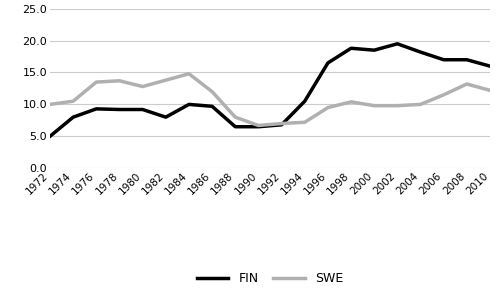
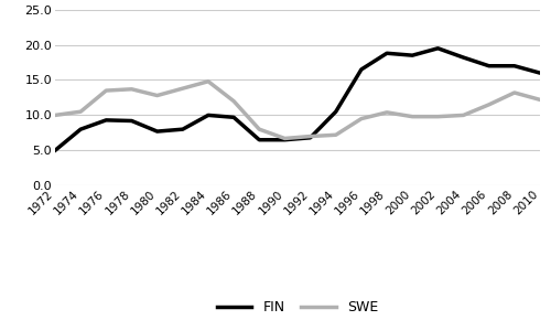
FIN/1980: 9.2 -> 7.7
